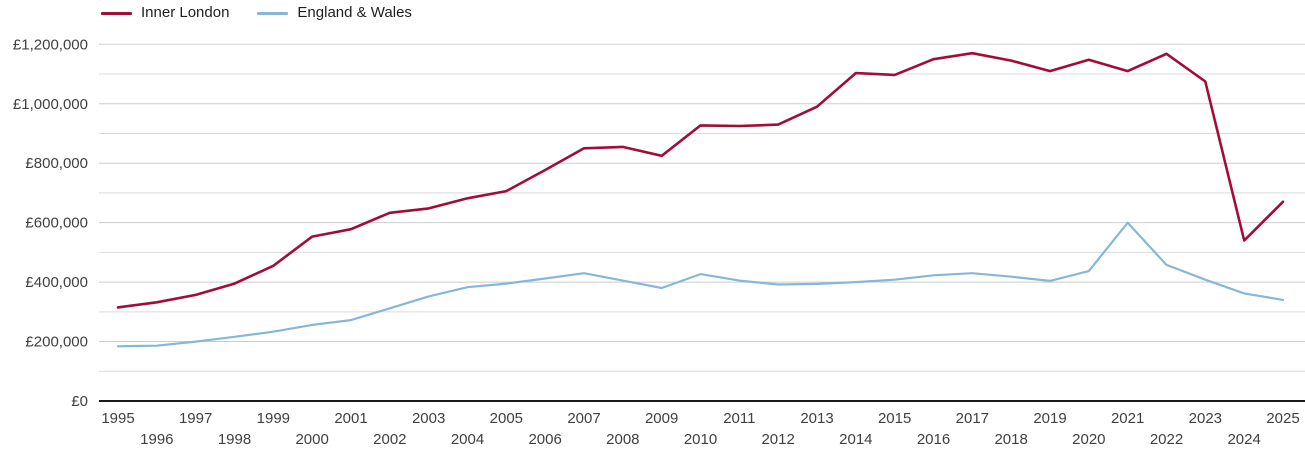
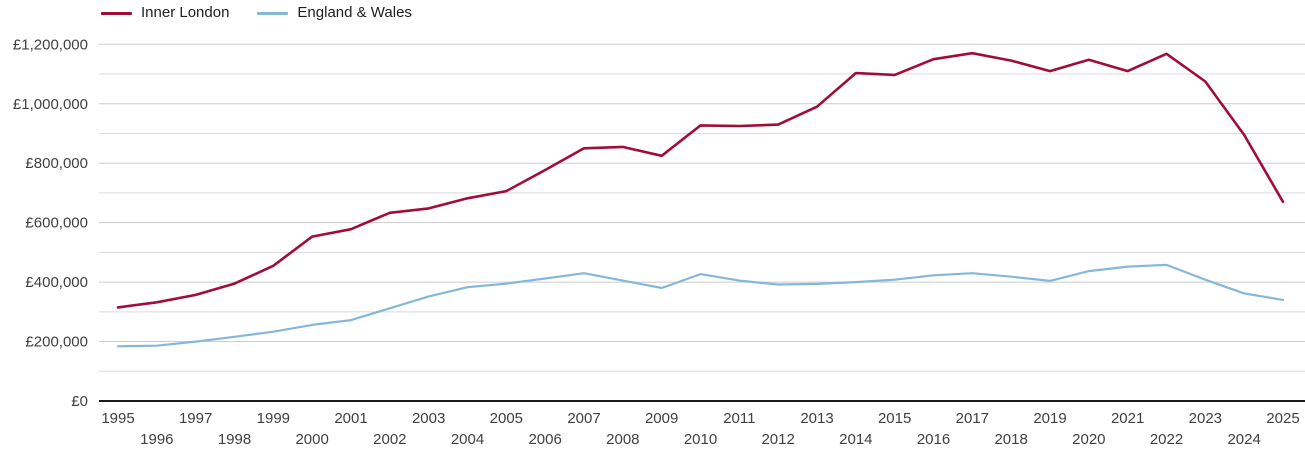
England & Wales/2021: £600000 -> £450000
Inner London/2024: £540000 -> £900000
